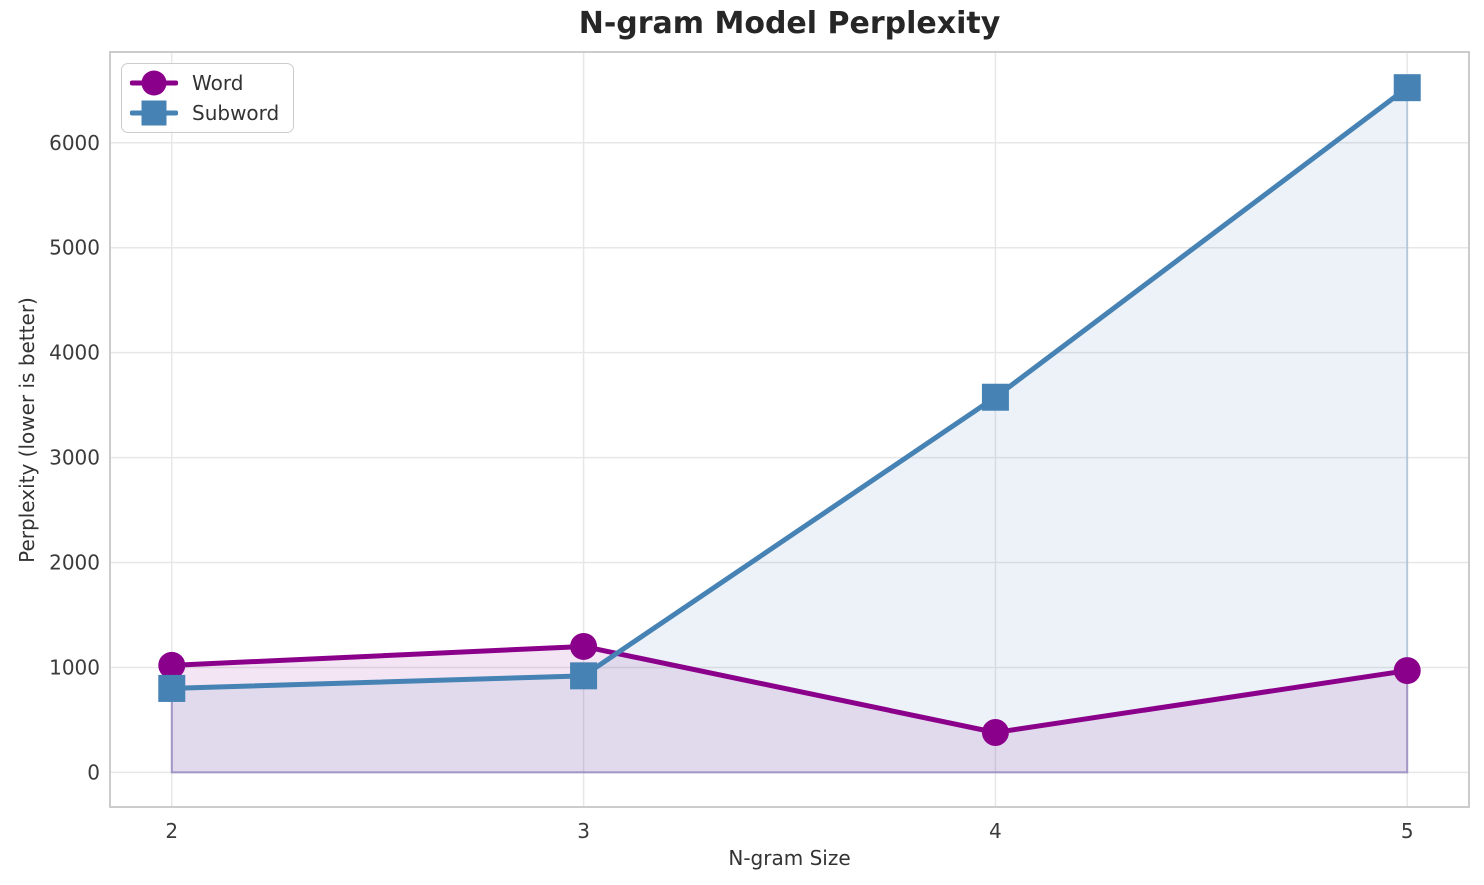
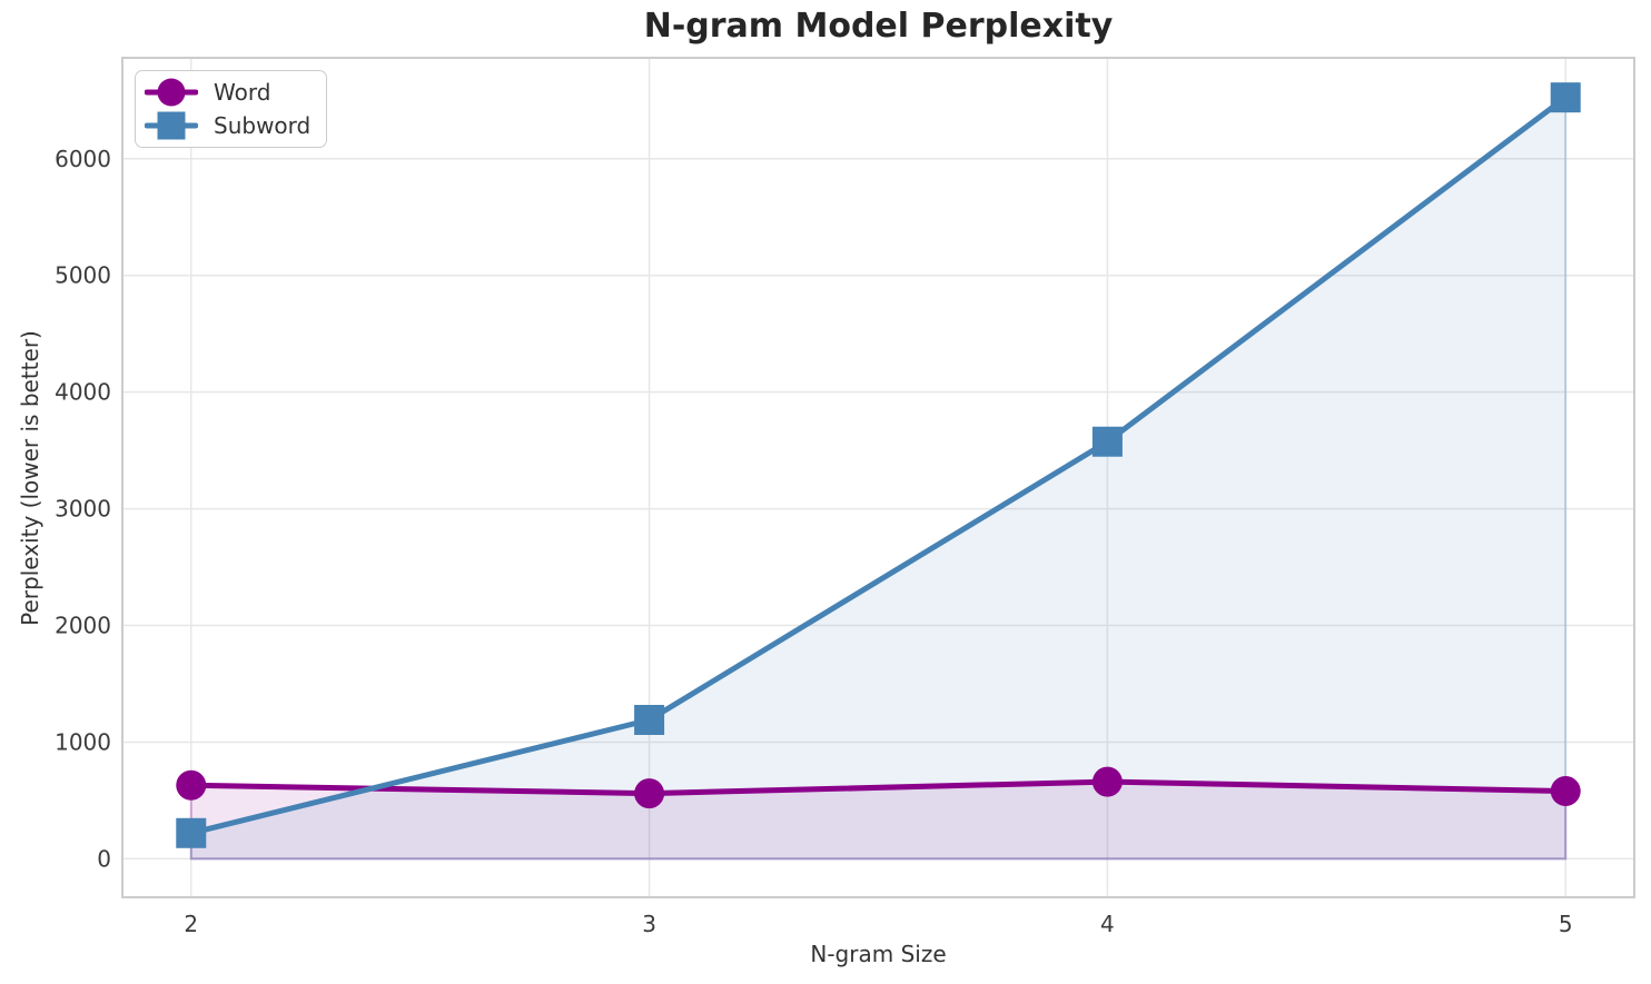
Word/2: 1020 -> 630
Subword/2: 800 -> 220
Word/3: 1200 -> 560
Subword/3: 920 -> 1190
Word/4: 380 -> 660
Word/5: 970 -> 580
